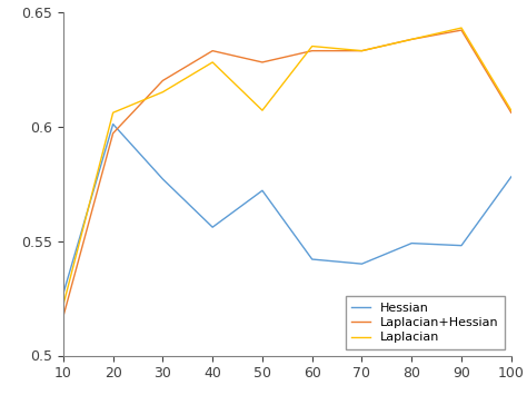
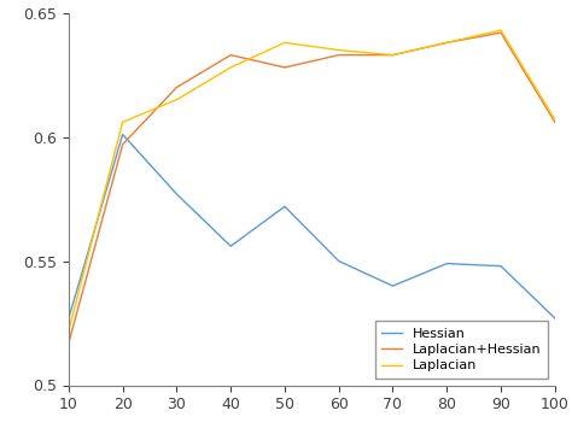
Laplacian/50: 0.607 -> 0.638
Hessian/60: 0.542 -> 0.550
Hessian/100: 0.578 -> 0.527
